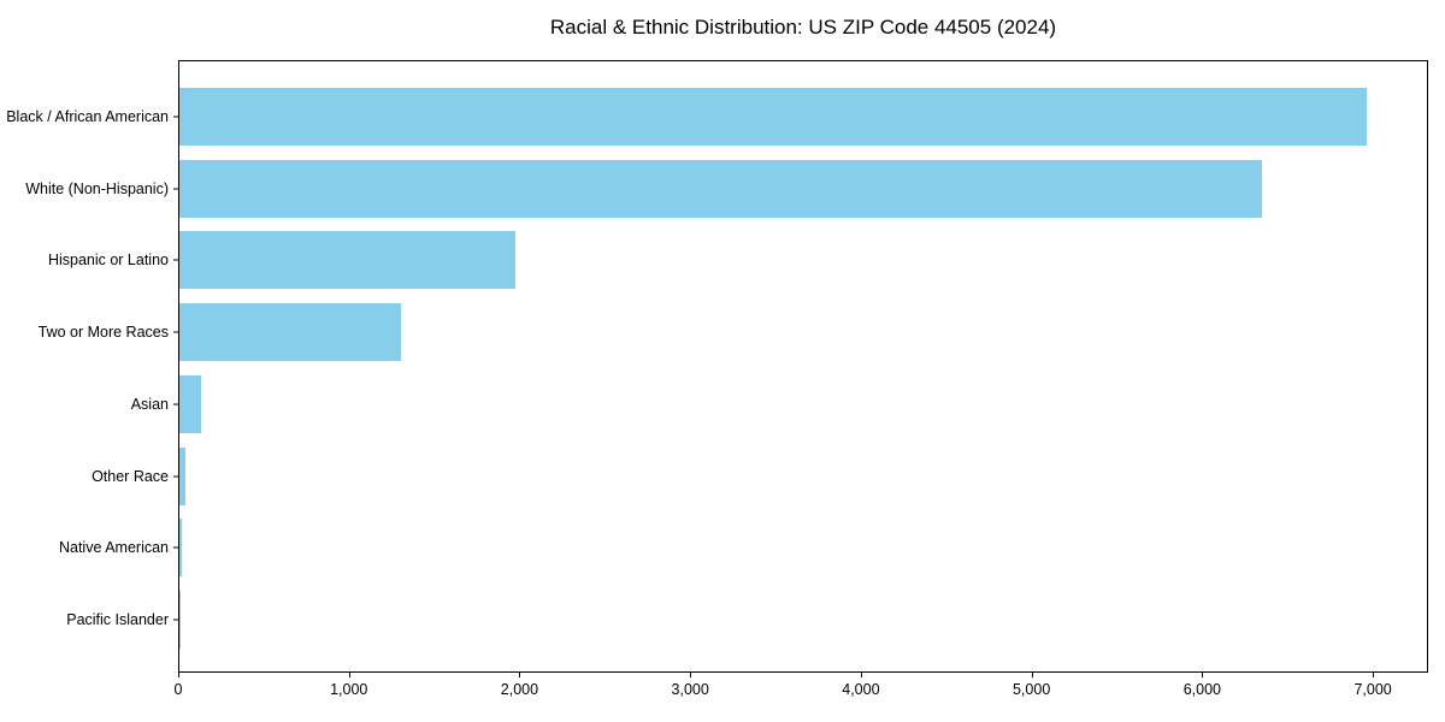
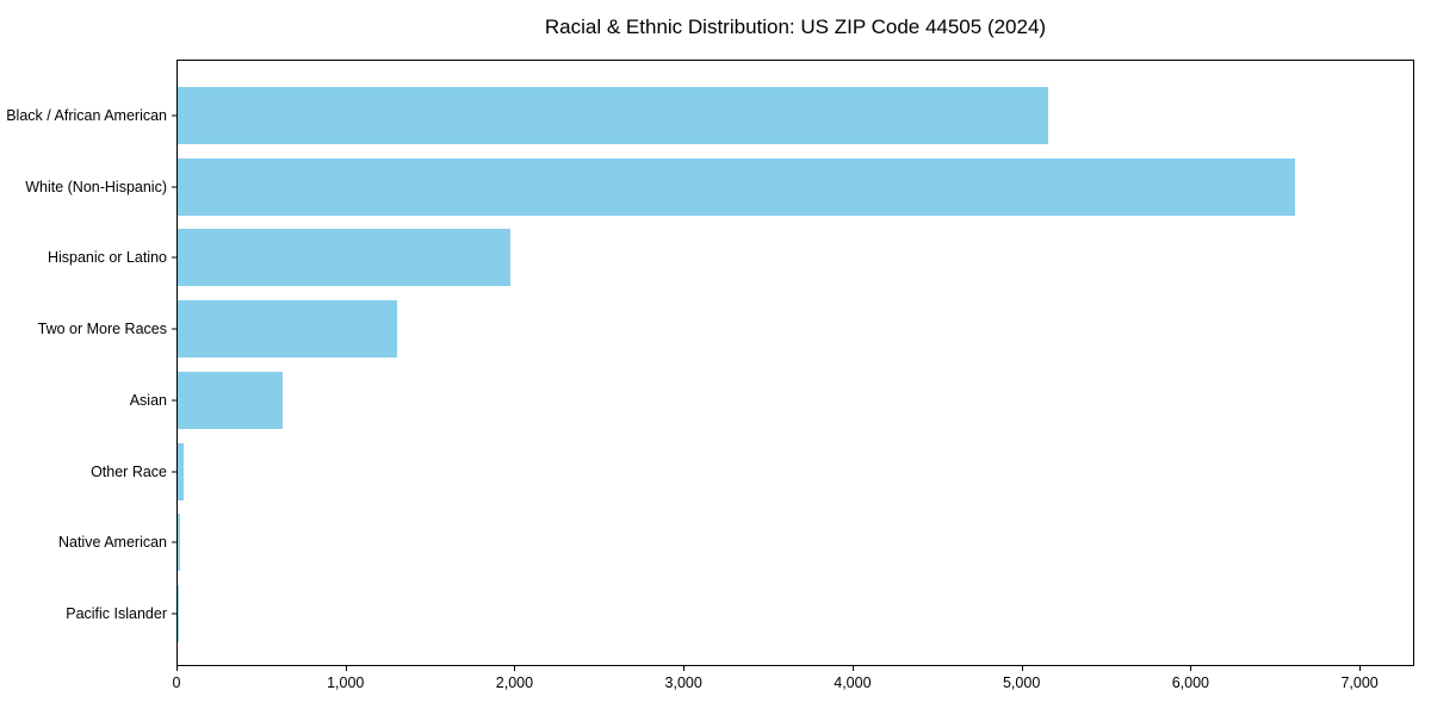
Black / African American: 6960 -> 5150
White (Non-Hispanic): 6340 -> 6610
Asian: 130 -> 620
